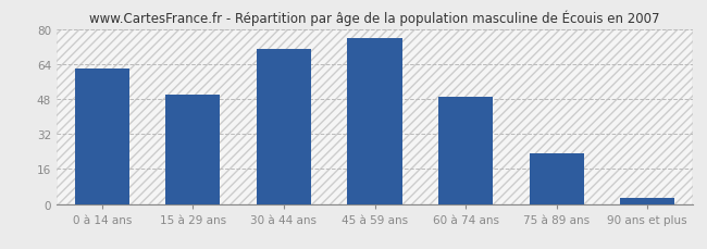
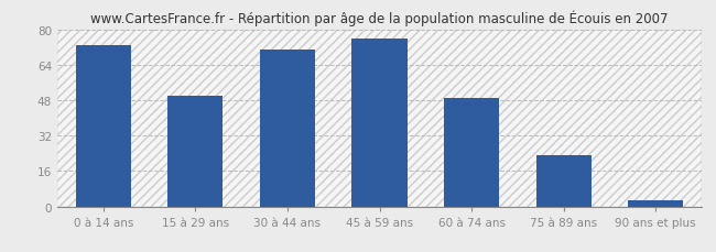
0 à 14 ans: 62 -> 73
